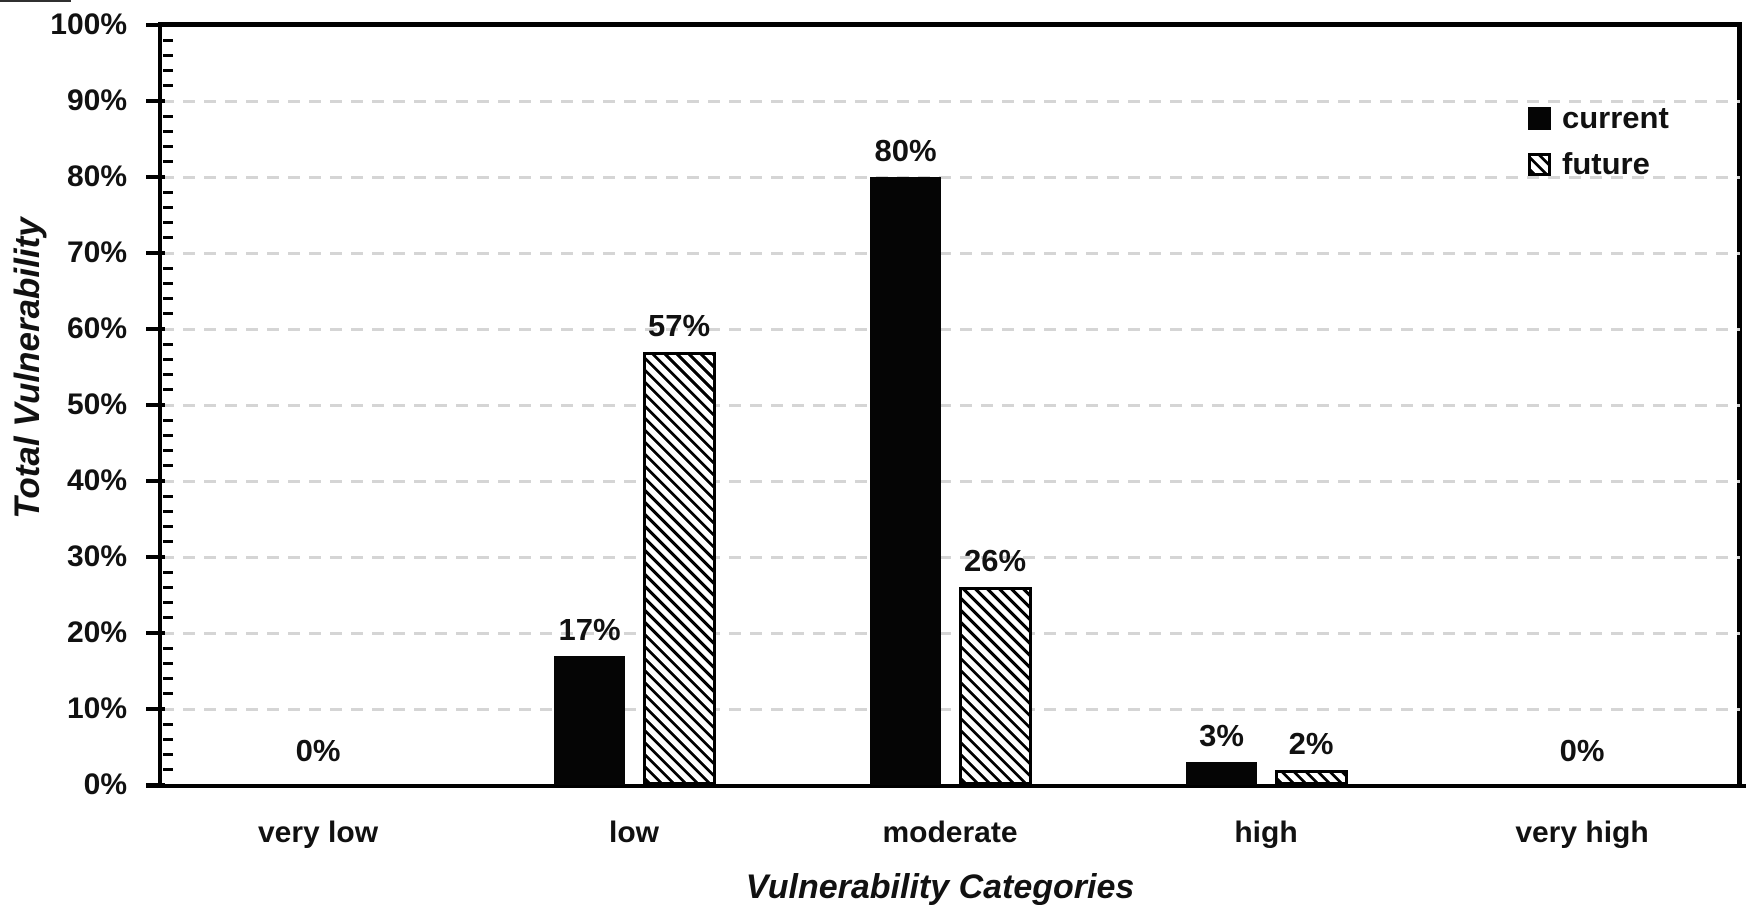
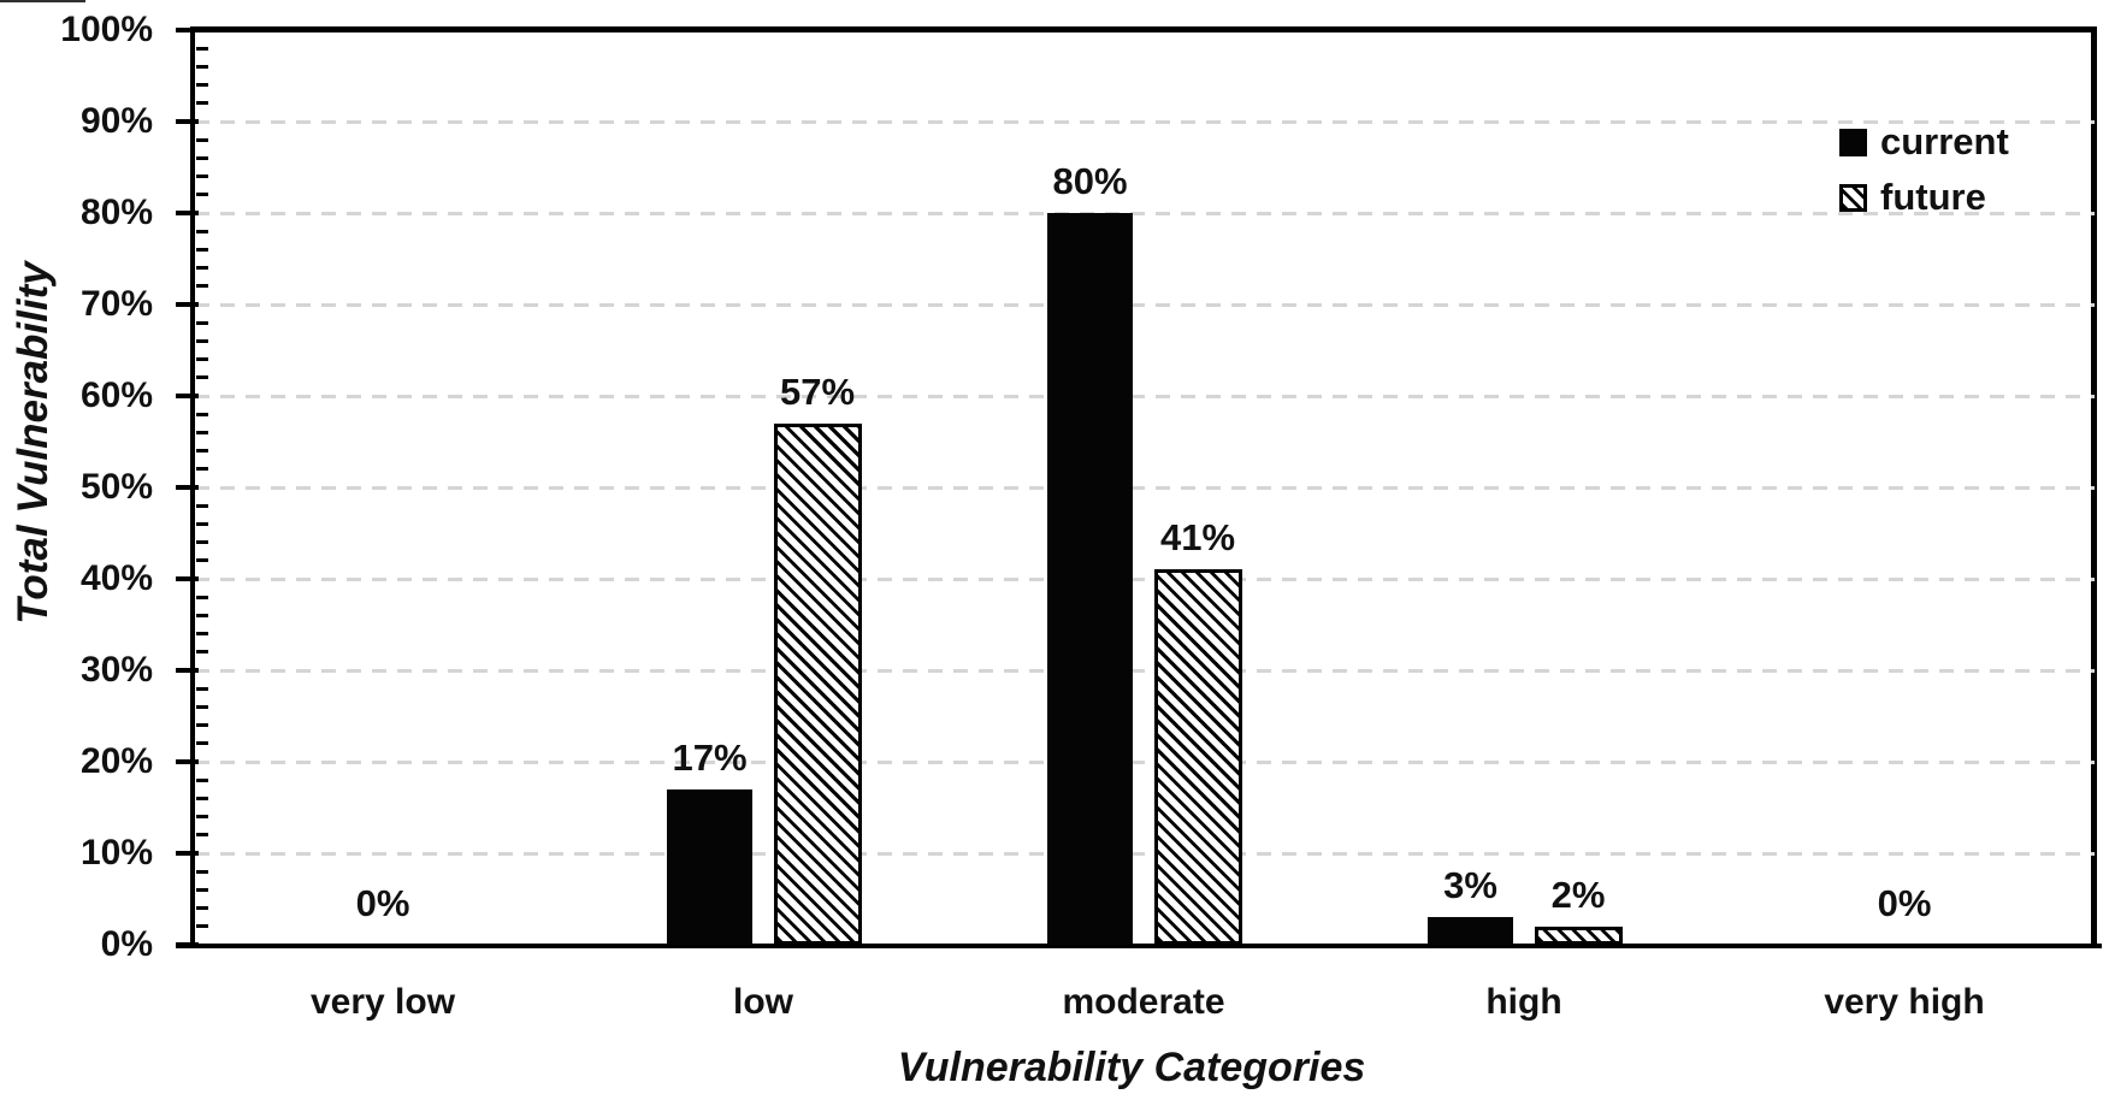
future/moderate: 26% -> 41%
